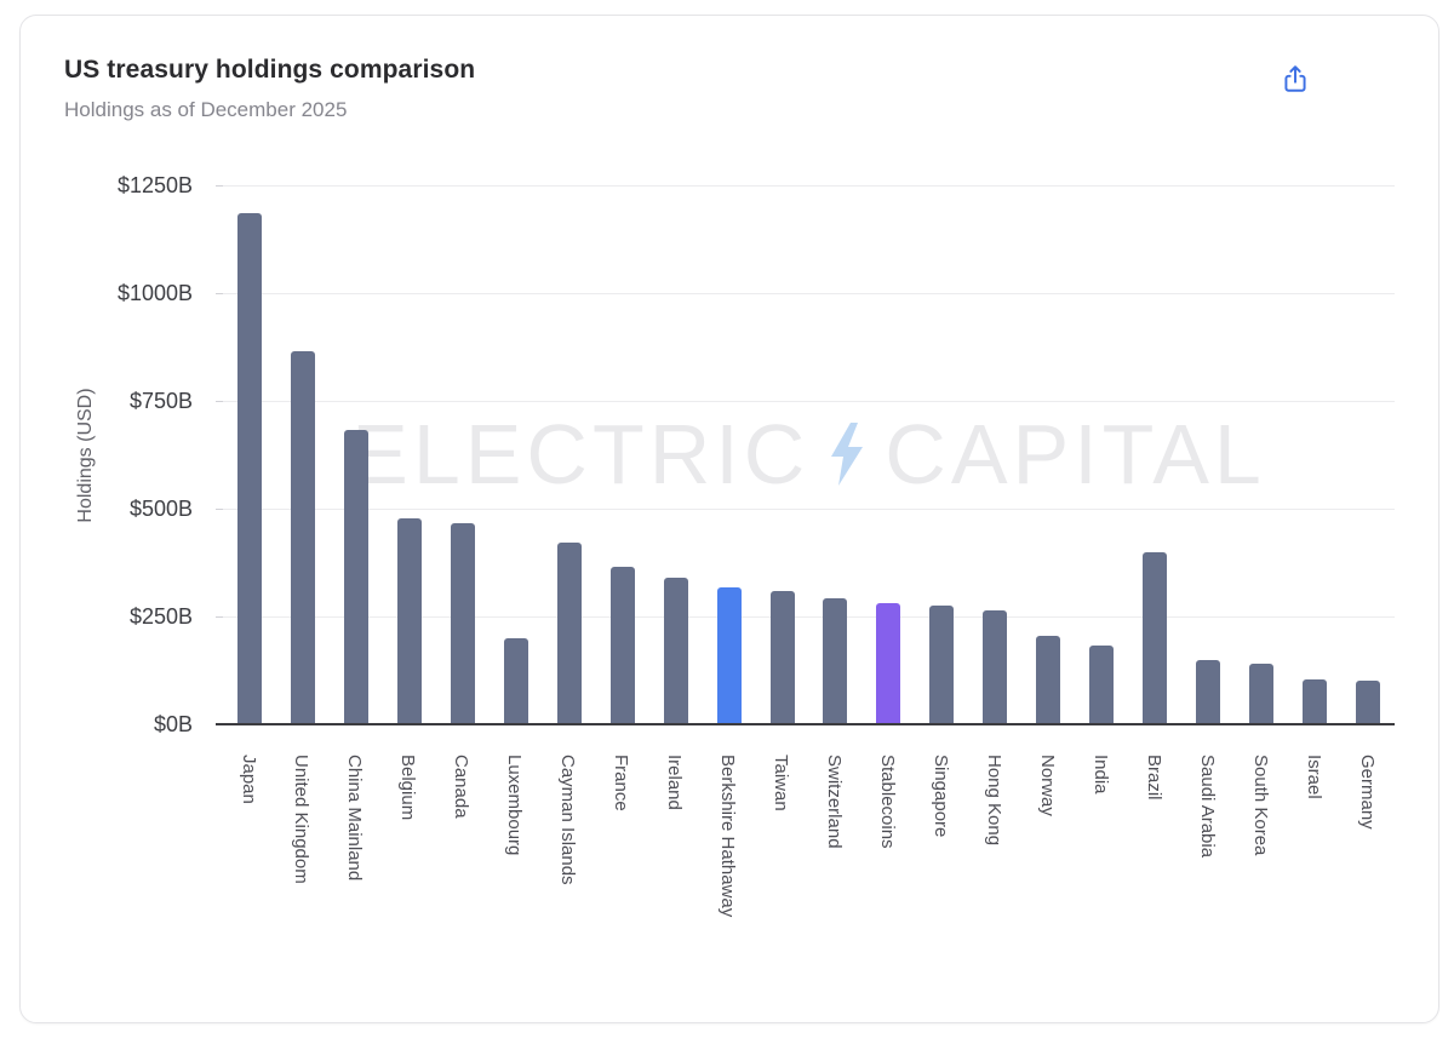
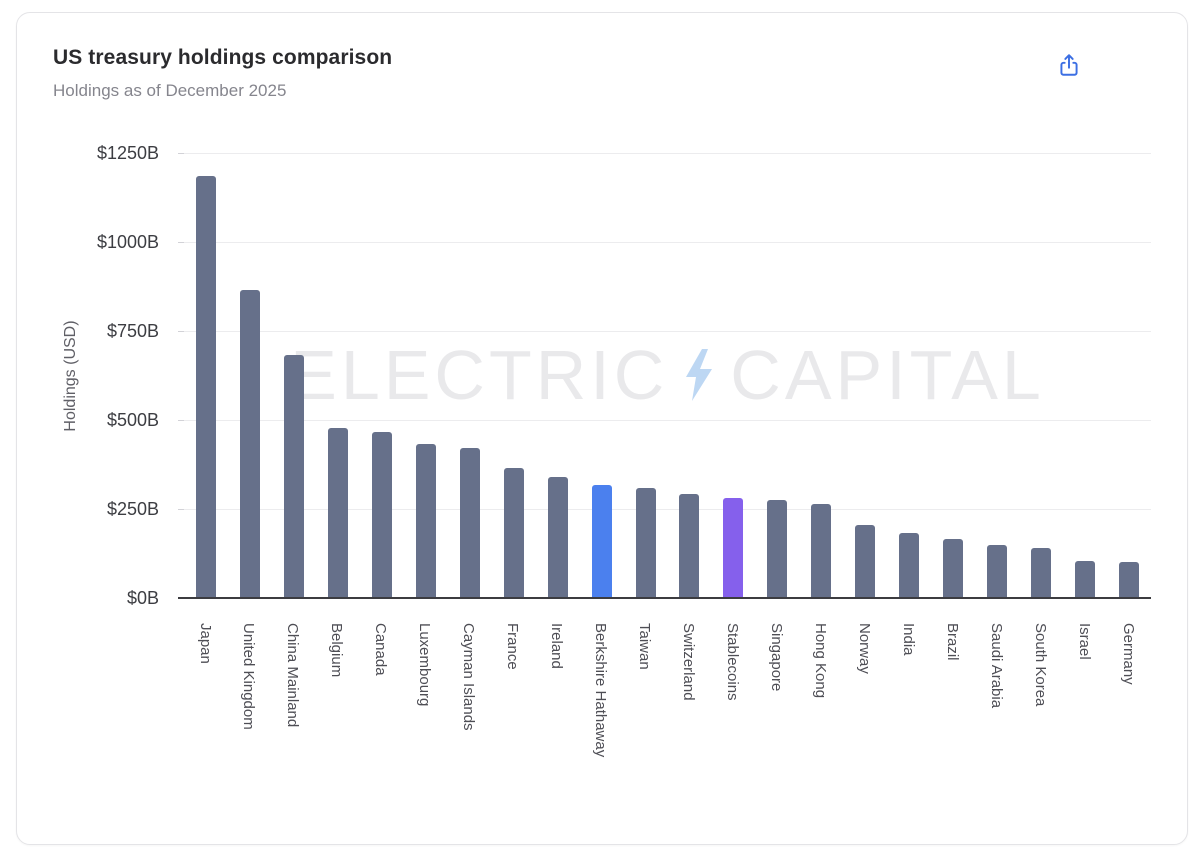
Luxembourg: $200B -> $430B
Brazil: $400B -> $170B
